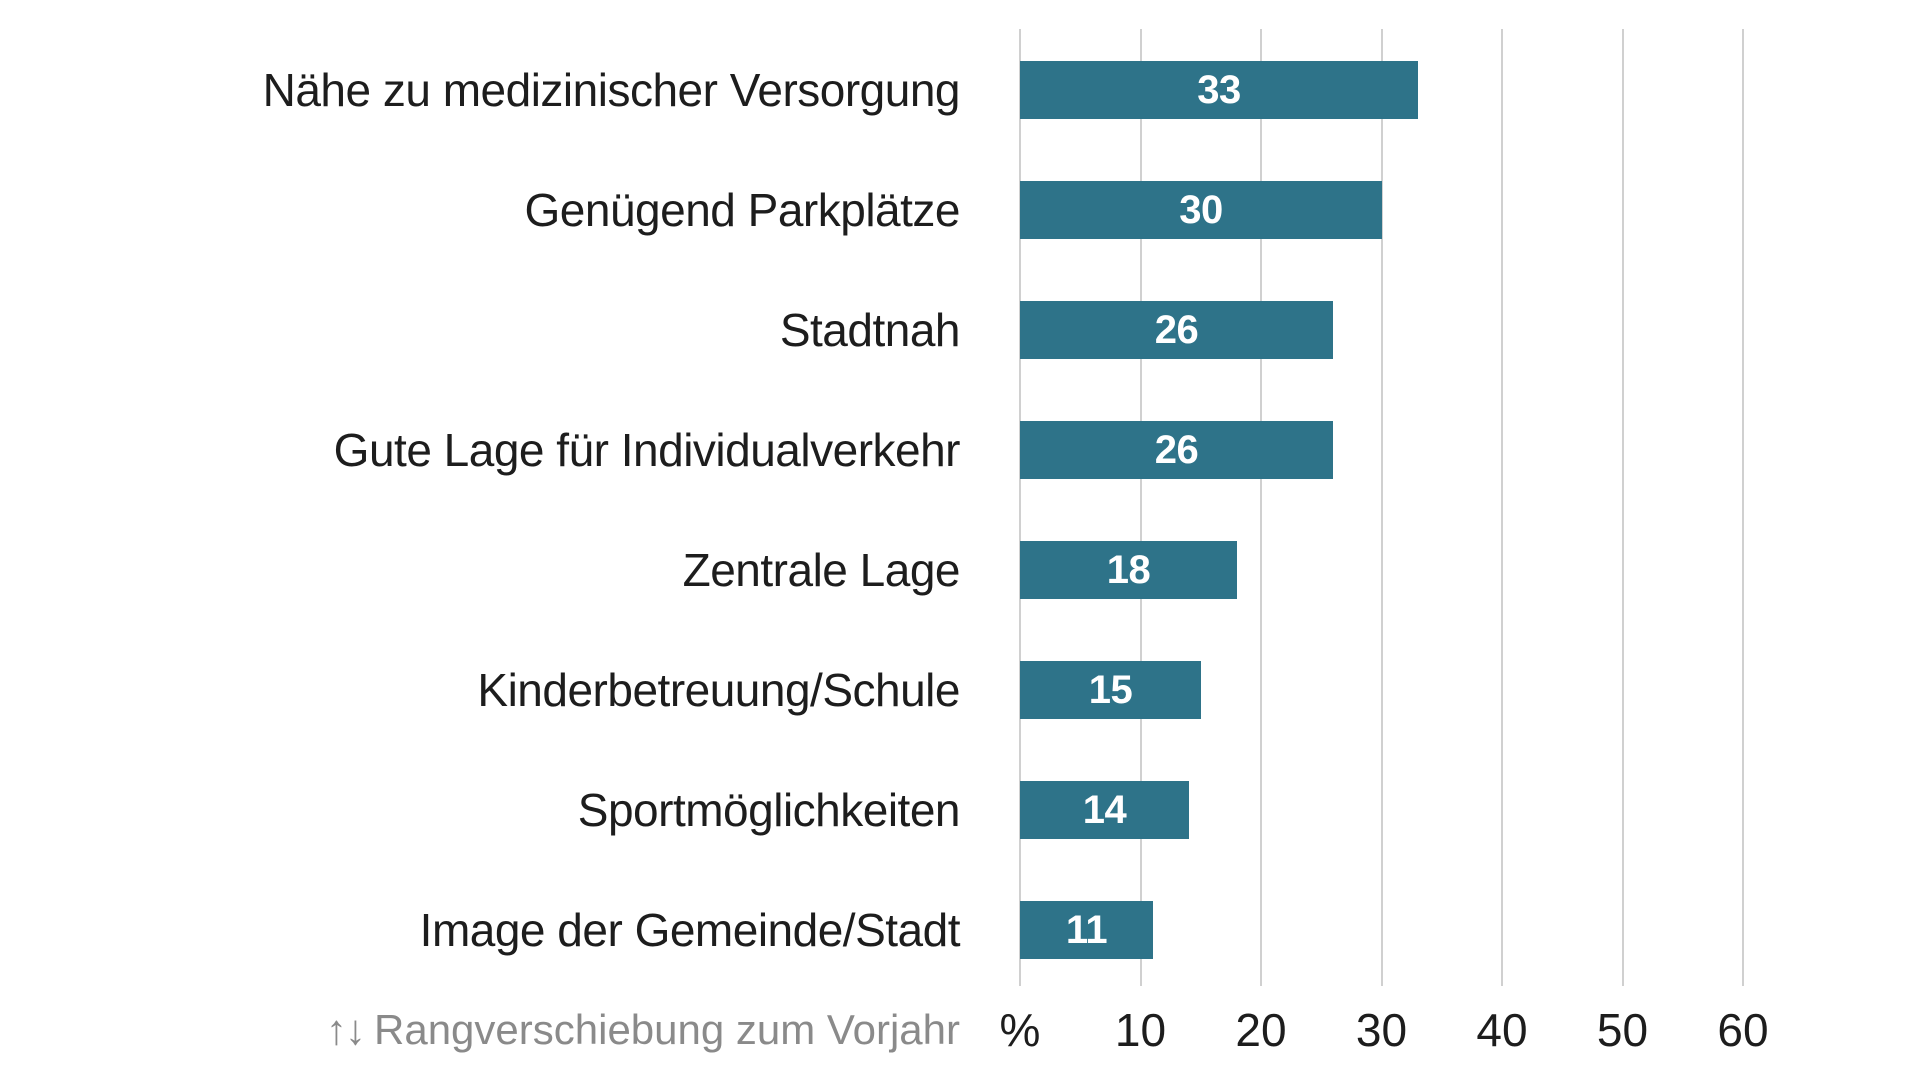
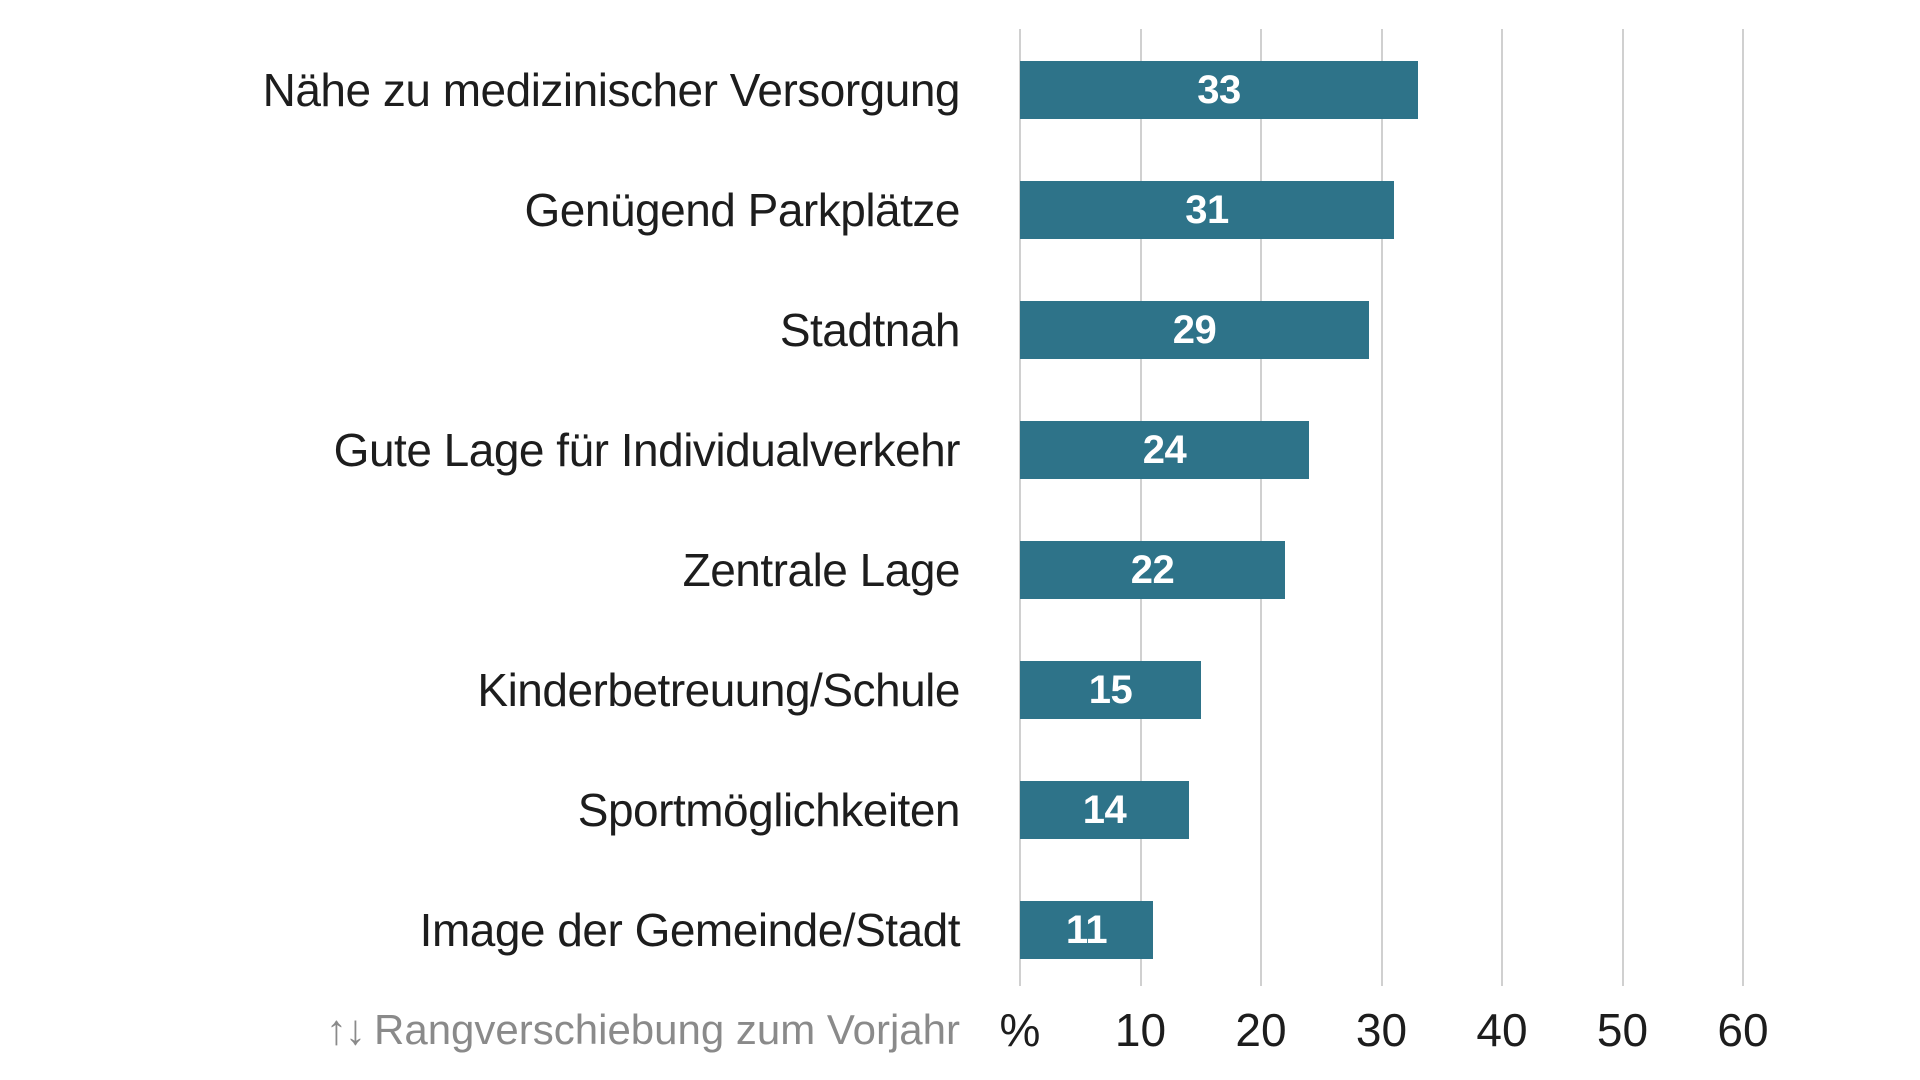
Genügend Parkplätze: 30 -> 31
Stadtnah: 26 -> 29
Gute Lage für Individualverkehr: 26 -> 24
Zentrale Lage: 18 -> 22
